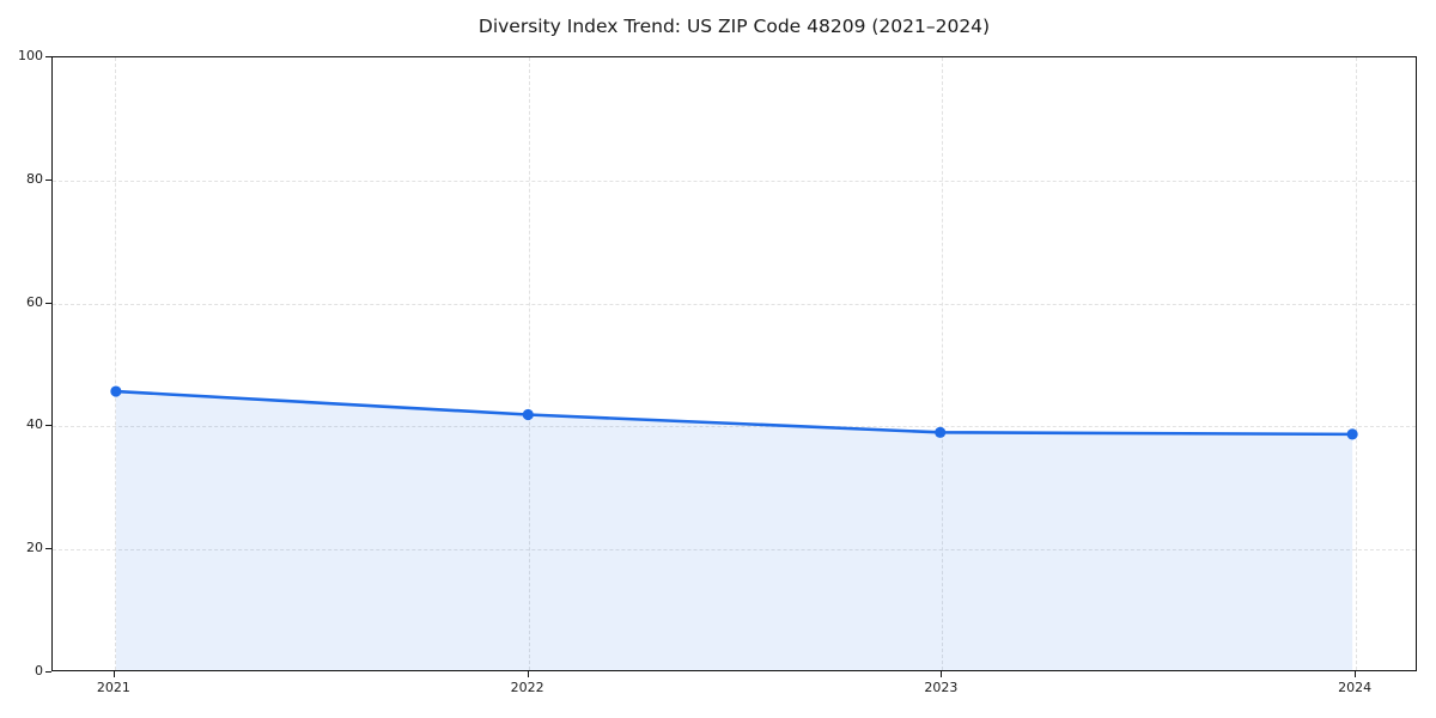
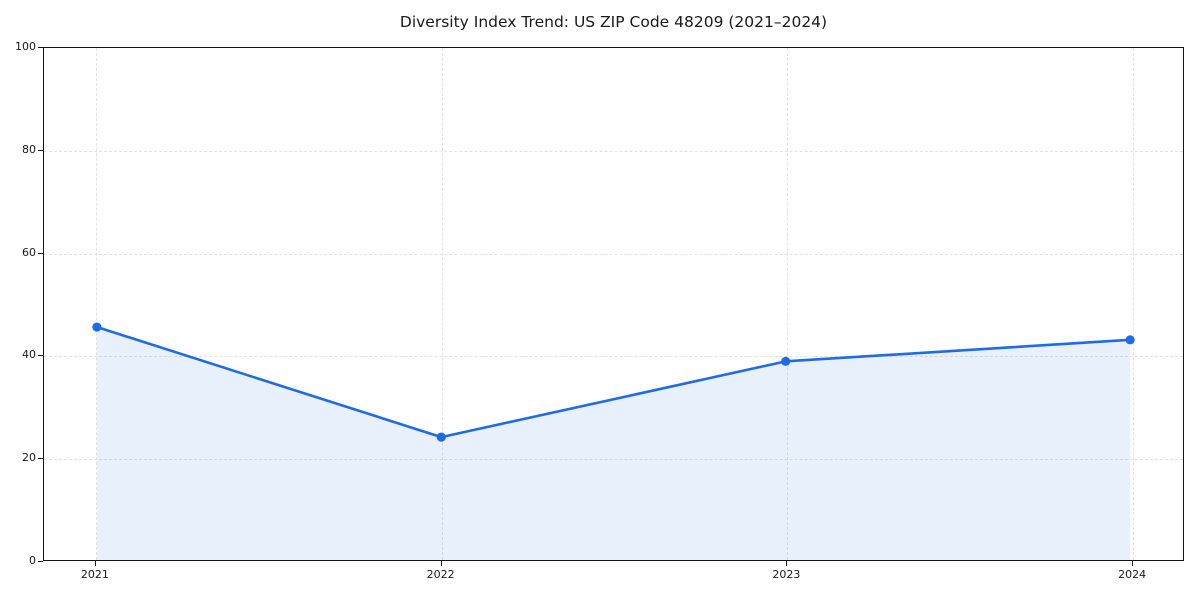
2022: 42 -> 24
2024: 38 -> 43
